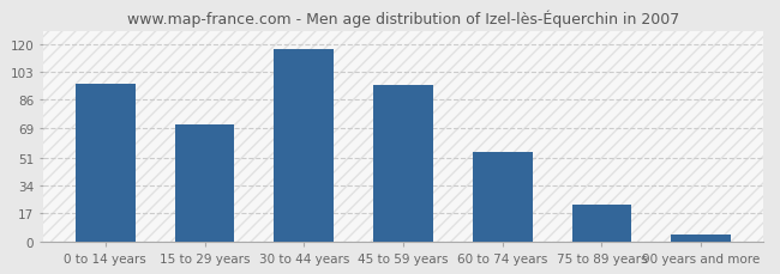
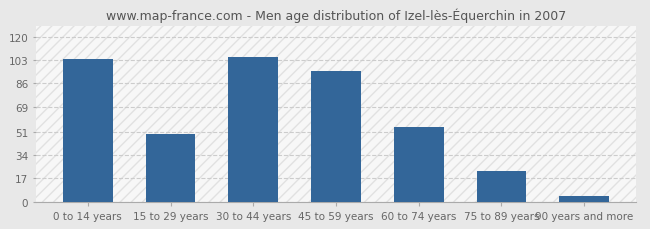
0 to 14 years: 96 -> 104
15 to 29 years: 71 -> 49
30 to 44 years: 117 -> 105
